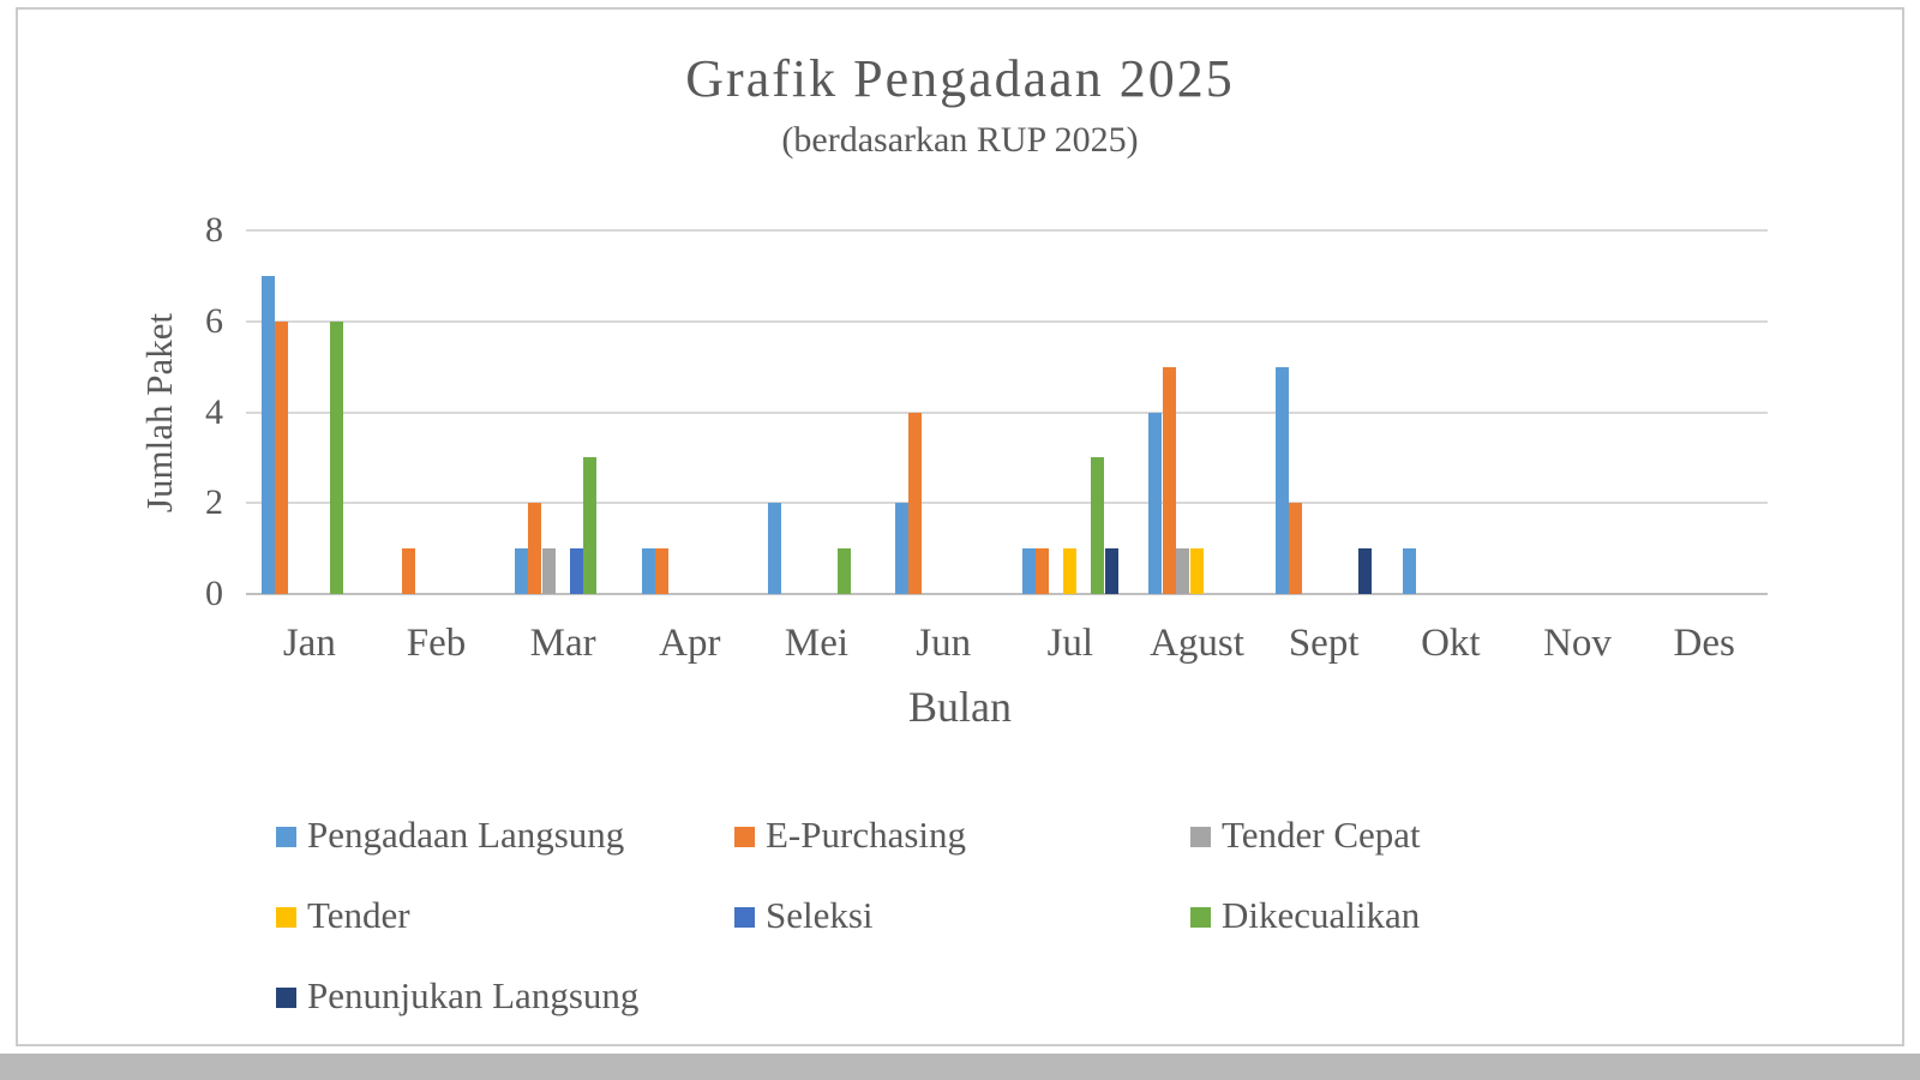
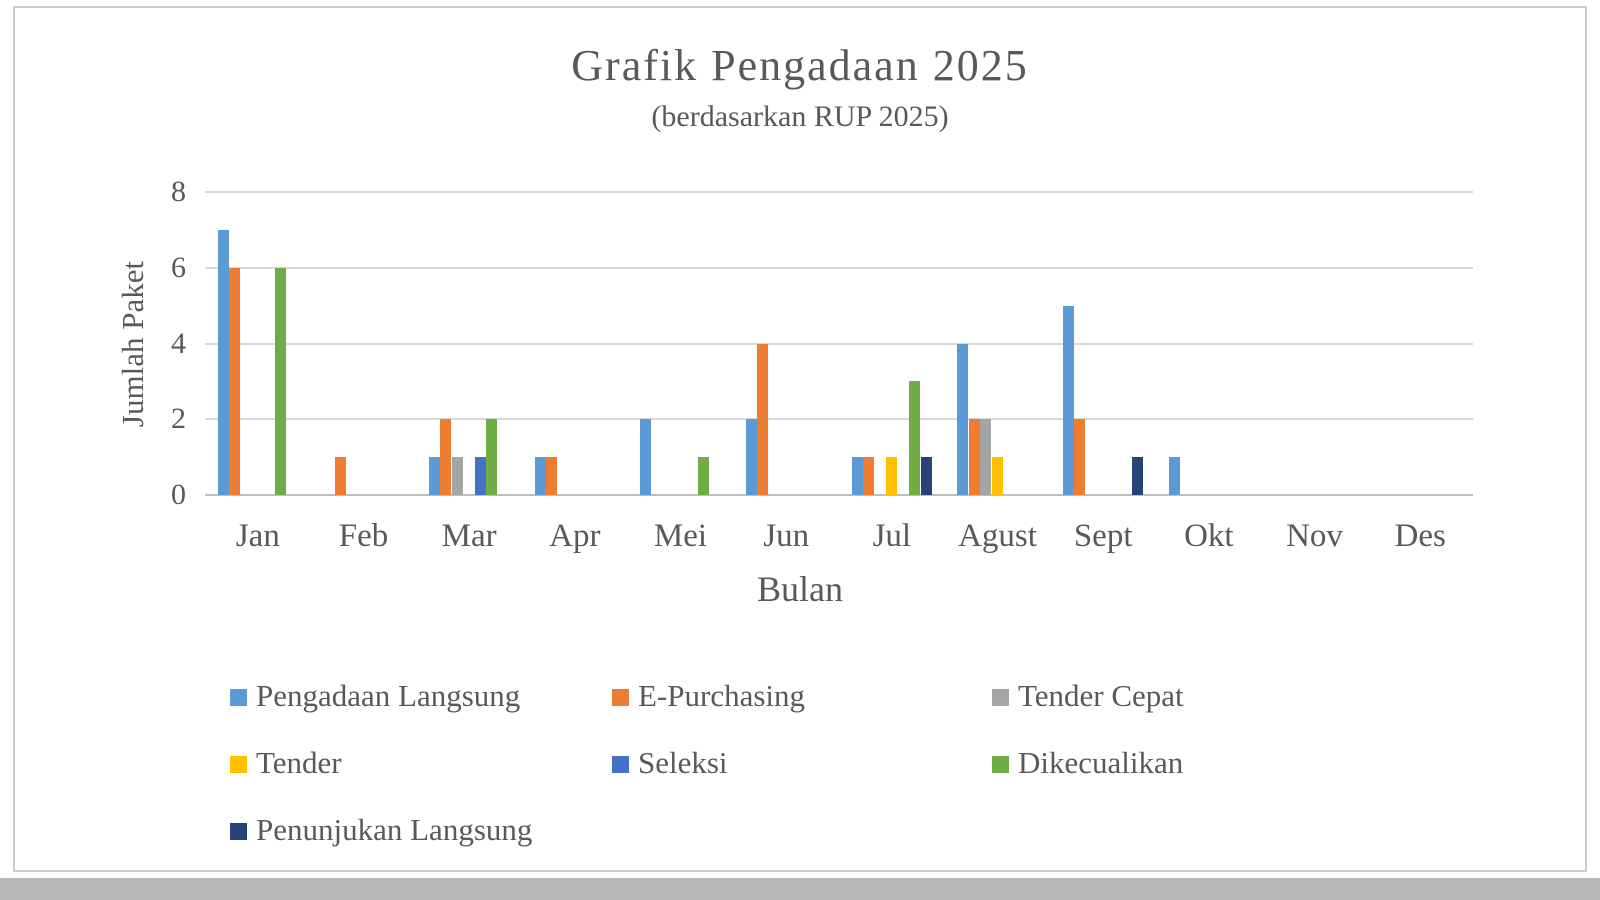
Dikecualikan/Mar: 3 -> 2
E-Purchasing/Agust: 5 -> 2
Tender Cepat/Agust: 1 -> 2
